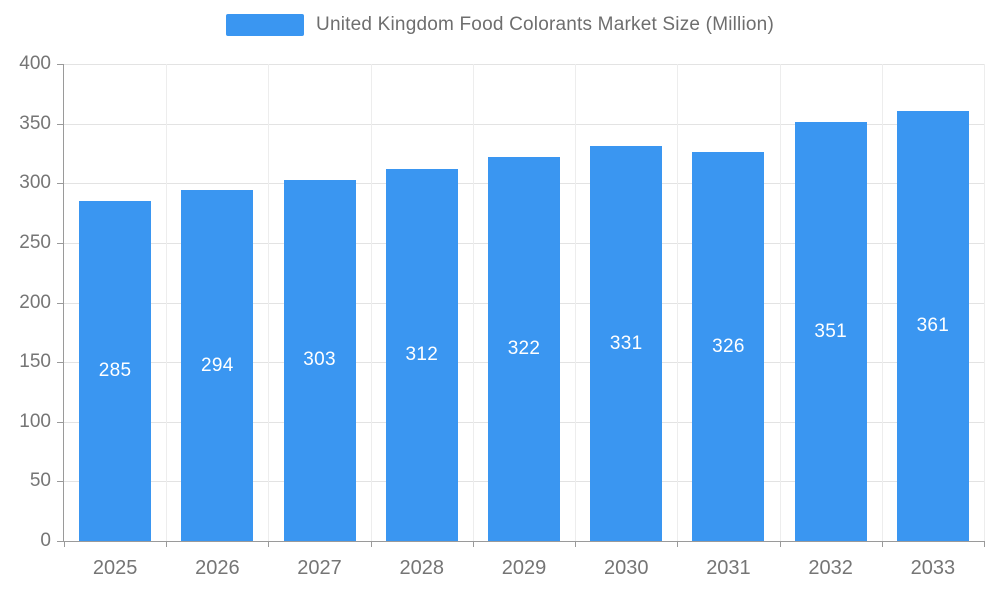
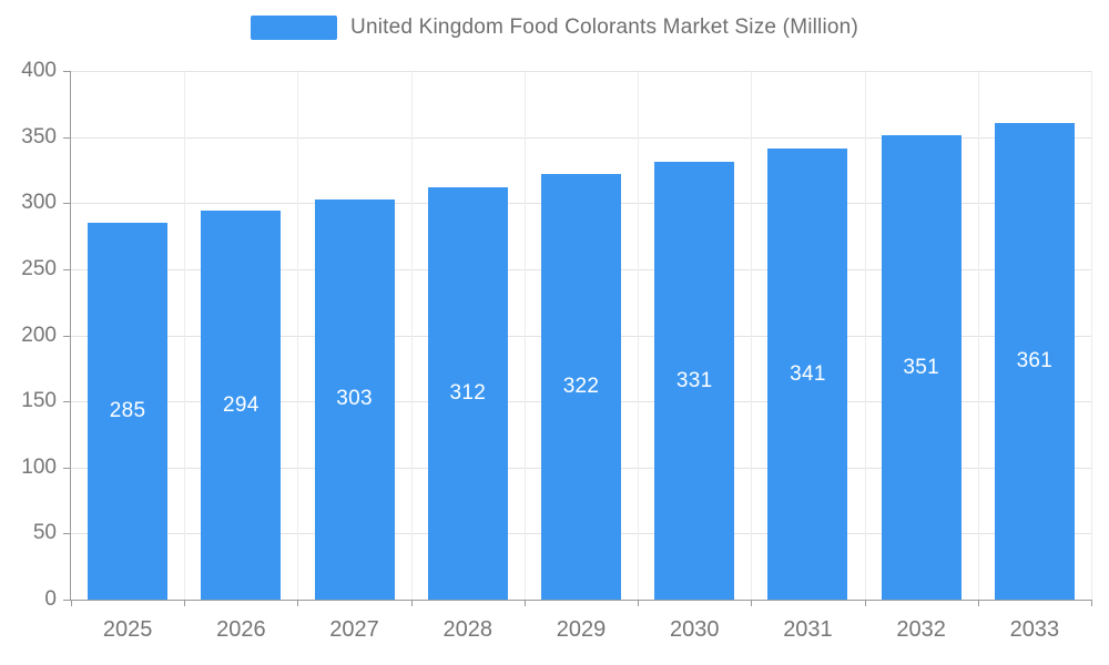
2031: 326 -> 341
